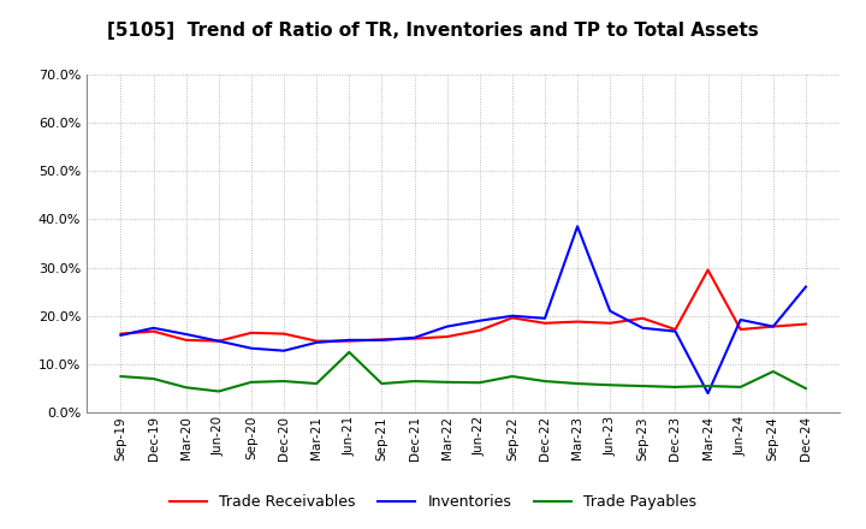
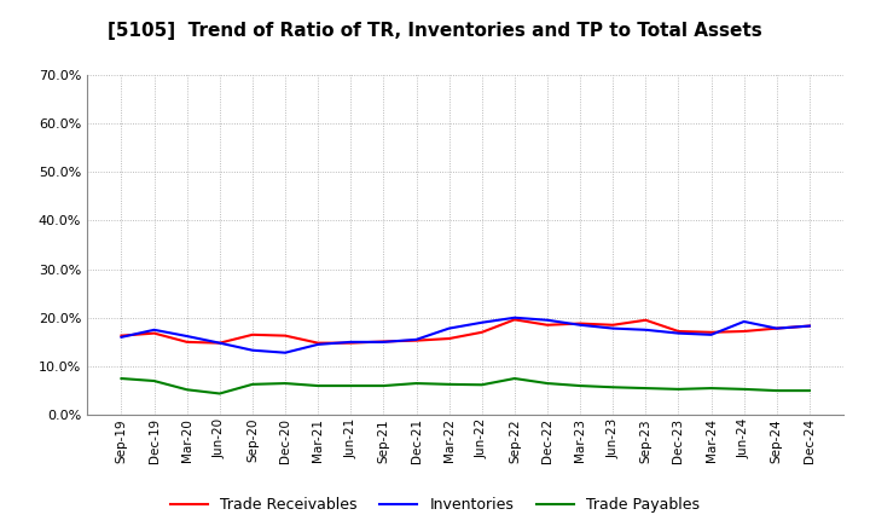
Trade Payables/Jun-21: 12.5% -> 6.0%
Inventories/Mar-23: 38.5% -> 18.5%
Inventories/Jun-23: 21.0% -> 17.8%
Trade Receivables/Mar-24: 29.5% -> 17.0%
Inventories/Mar-24: 4.0% -> 16.5%
Trade Payables/Sep-24: 8.5% -> 5.0%
Inventories/Dec-24: 26.0% -> 18.3%
